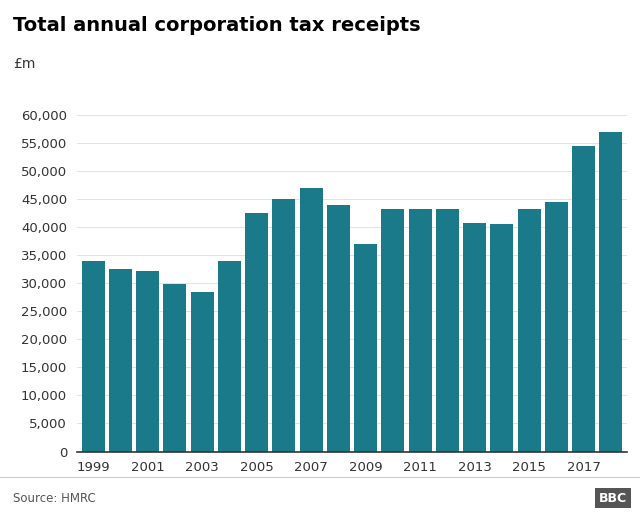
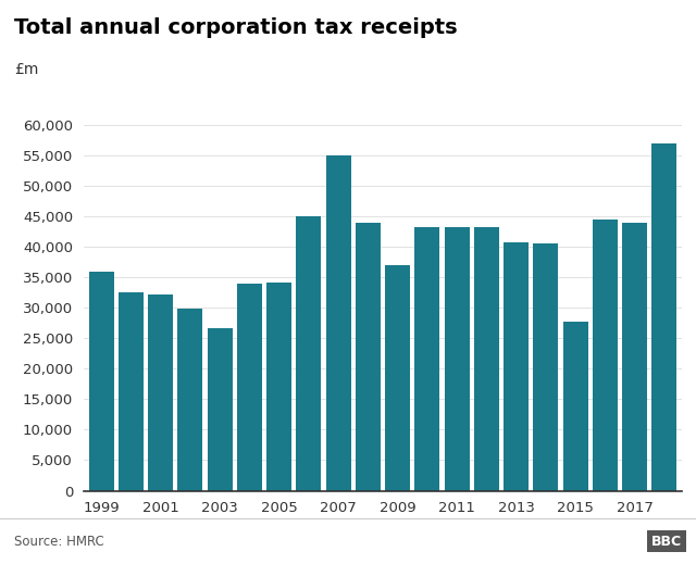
1999: 34,000 -> 36,000
2003: 28,500 -> 26,600
2005: 42,500 -> 34,200
2007: 47,000 -> 55,000
2015: 43,200 -> 27,800
2017: 54,500 -> 44,000
